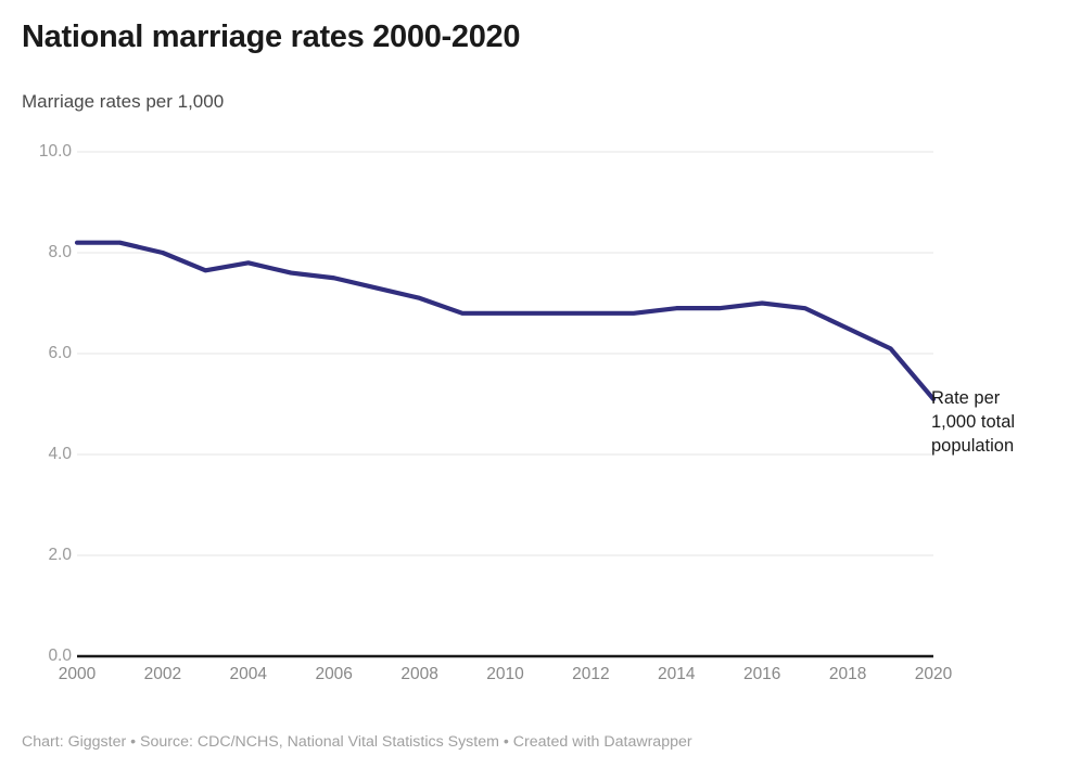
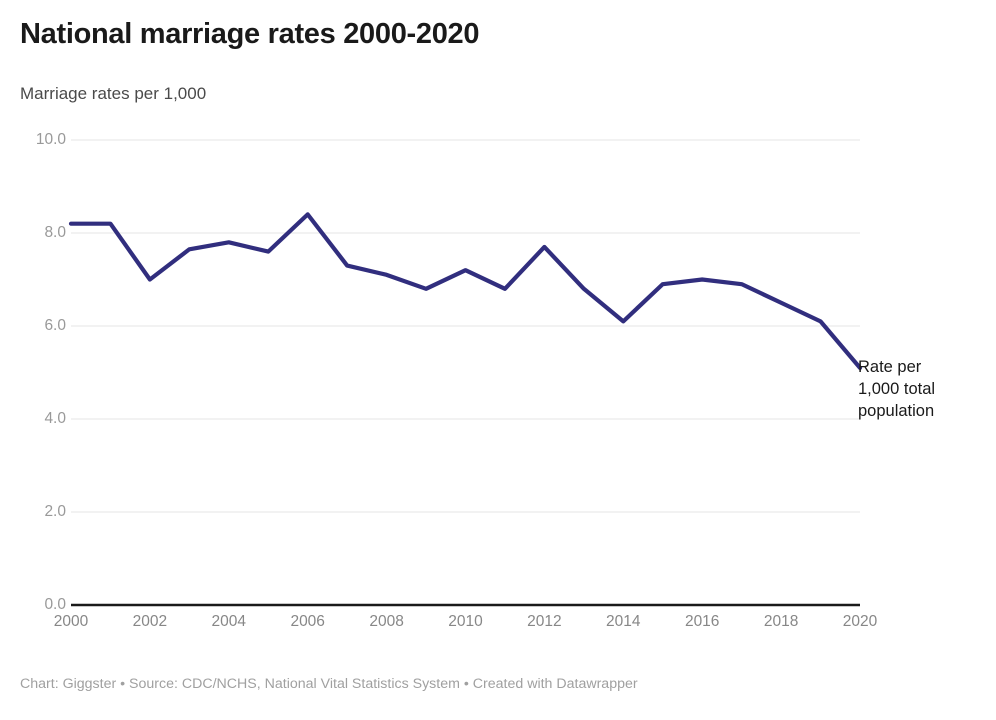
2002: 8.0 -> 7.0
2006: 7.5 -> 8.4
2010: 6.8 -> 7.2
2012: 6.8 -> 7.7
2014: 6.9 -> 6.1
